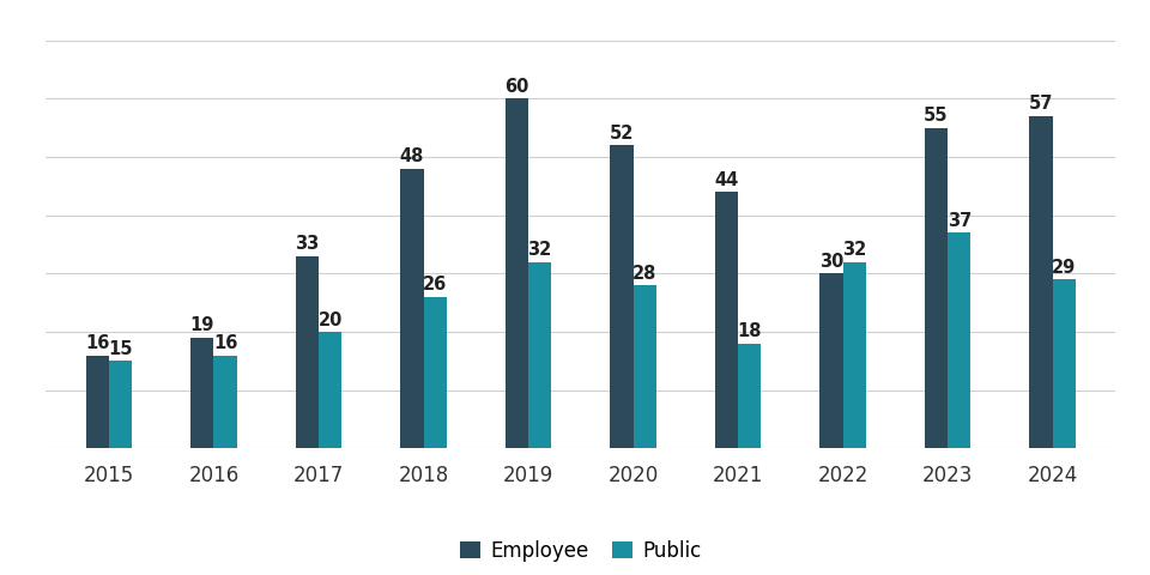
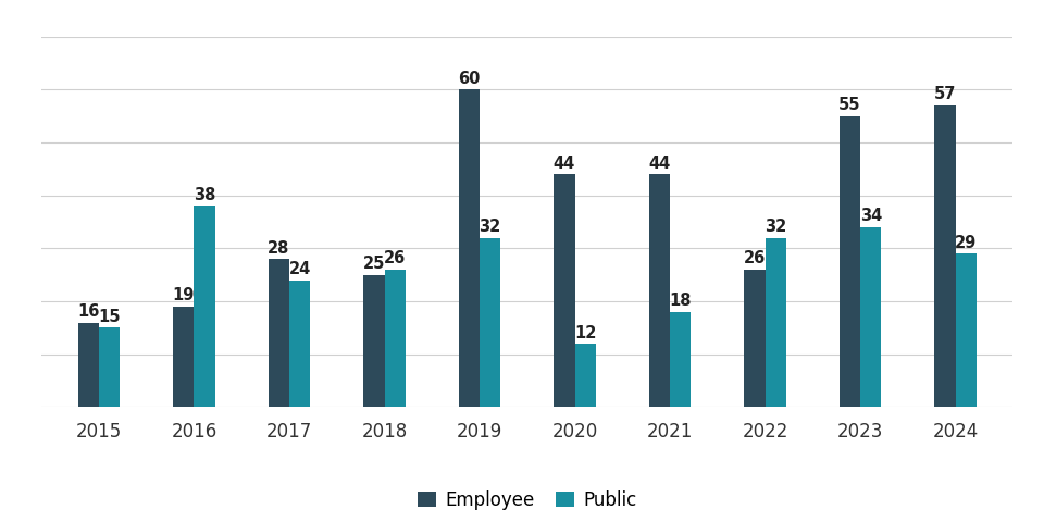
Public/2016: 16 -> 38
Employee/2017: 33 -> 28
Public/2017: 20 -> 24
Employee/2018: 48 -> 25
Employee/2020: 52 -> 44
Public/2020: 28 -> 12
Employee/2022: 30 -> 26
Public/2023: 37 -> 34
